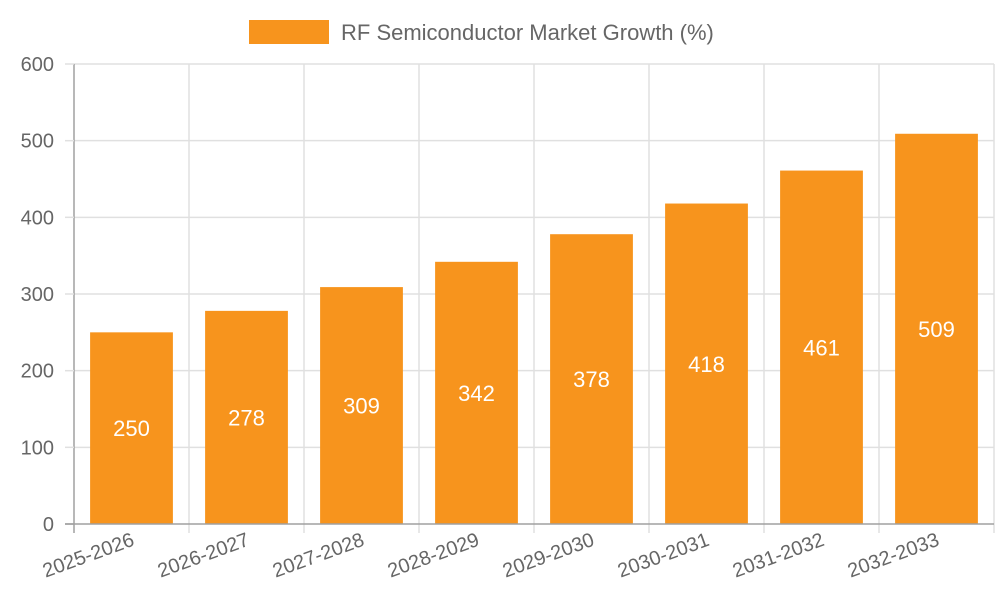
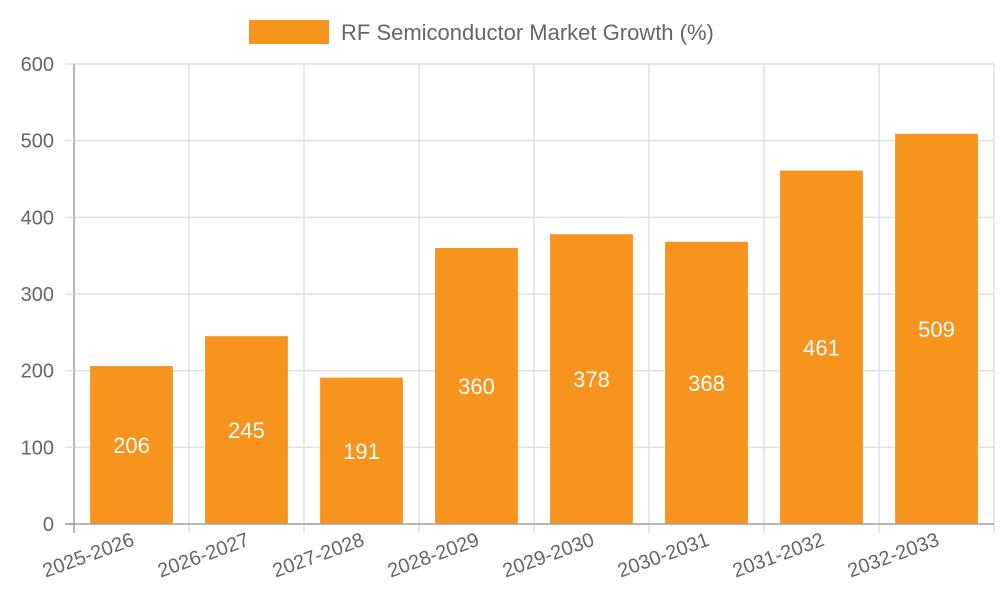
2025-2026: 250 -> 206
2026-2027: 278 -> 245
2027-2028: 309 -> 191
2028-2029: 342 -> 360
2030-2031: 418 -> 368
